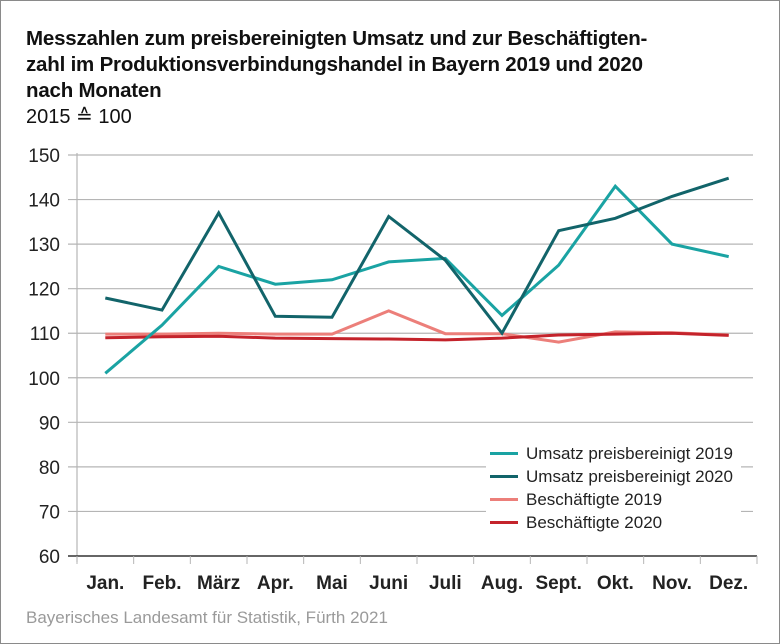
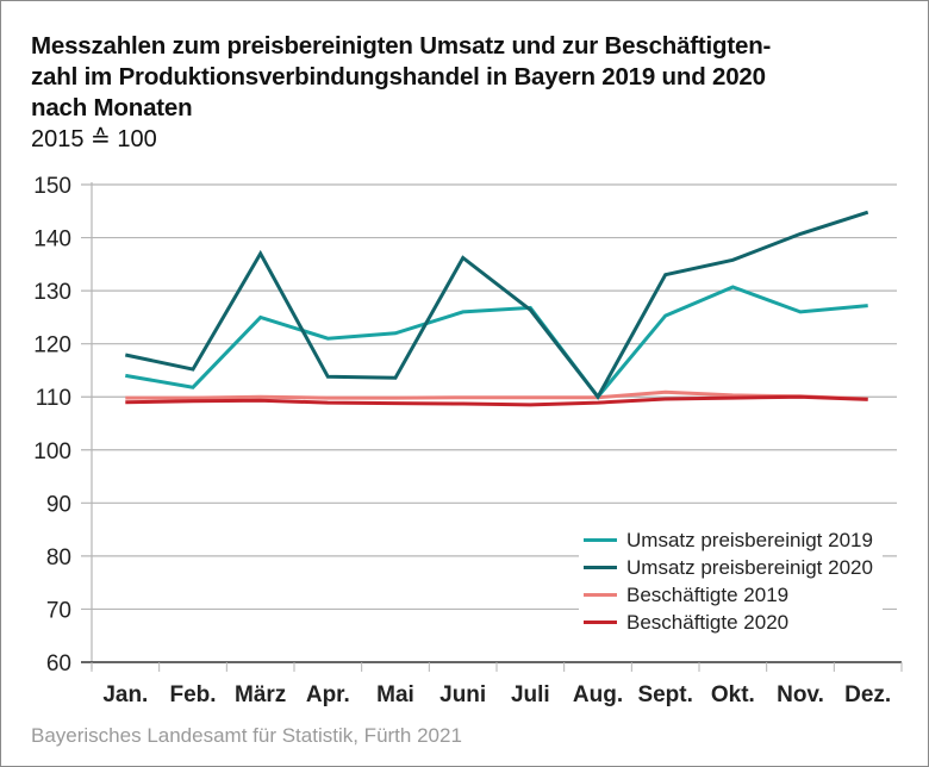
Umsatz preisbereinigt 2019/Jan.: 101 -> 114
Beschäftigte 2019/Juni: 115 -> 110
Umsatz preisbereinigt 2019/Aug.: 114 -> 110
Beschäftigte 2019/Sept.: 108 -> 111
Umsatz preisbereinigt 2019/Okt.: 143 -> 131
Umsatz preisbereinigt 2019/Nov.: 130 -> 126
